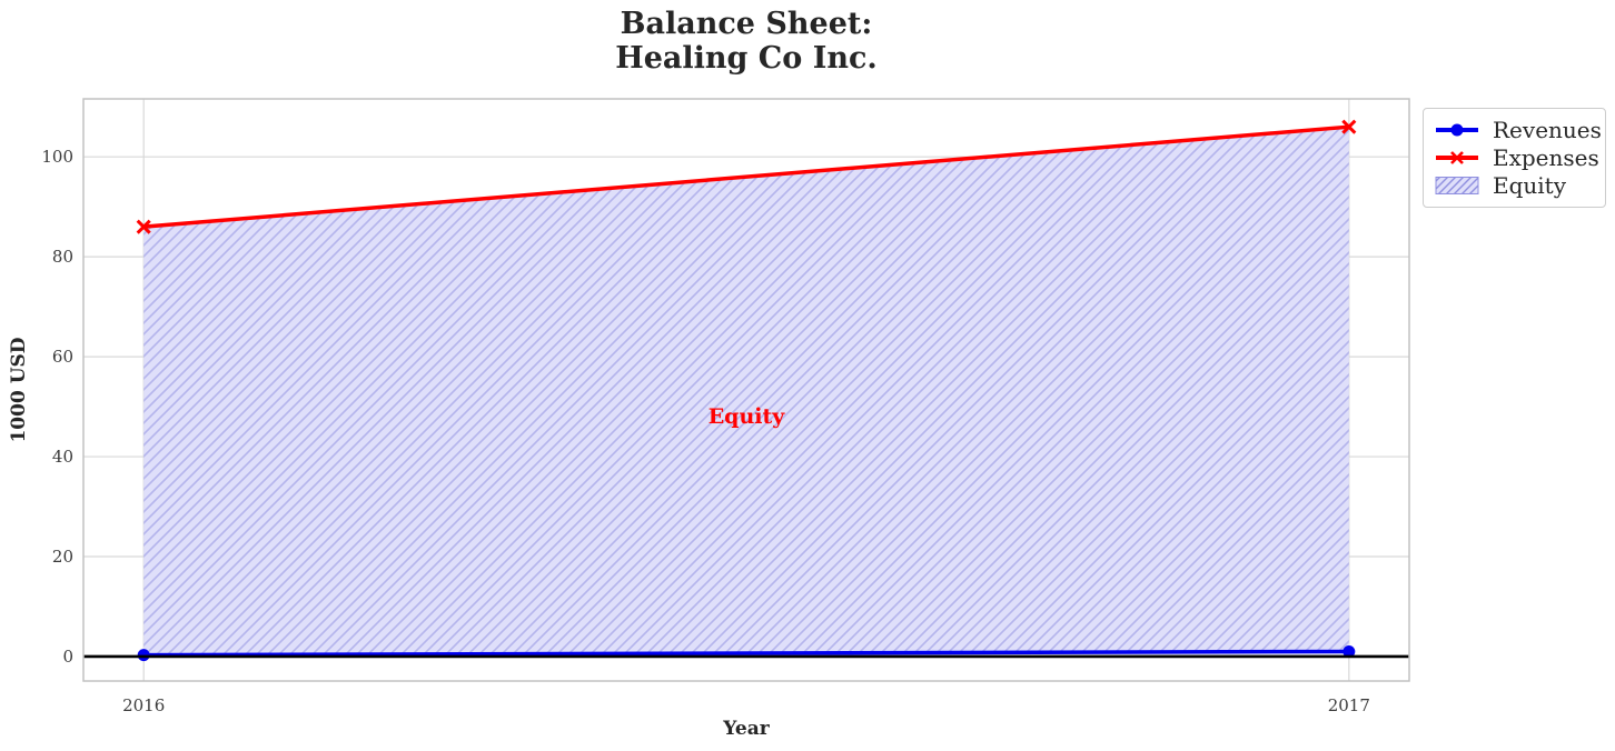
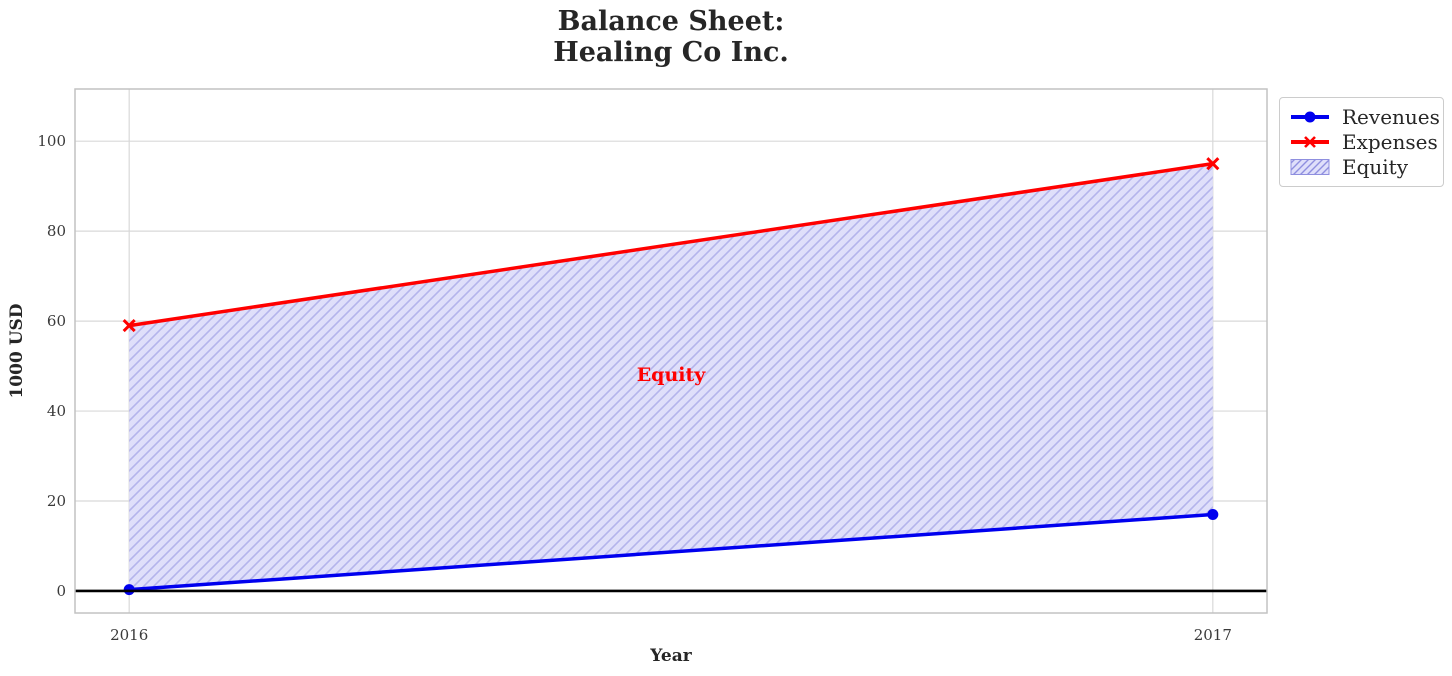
Expenses/2016: 86 -> 59
Revenues/2017: 1 -> 17
Expenses/2017: 106 -> 95
